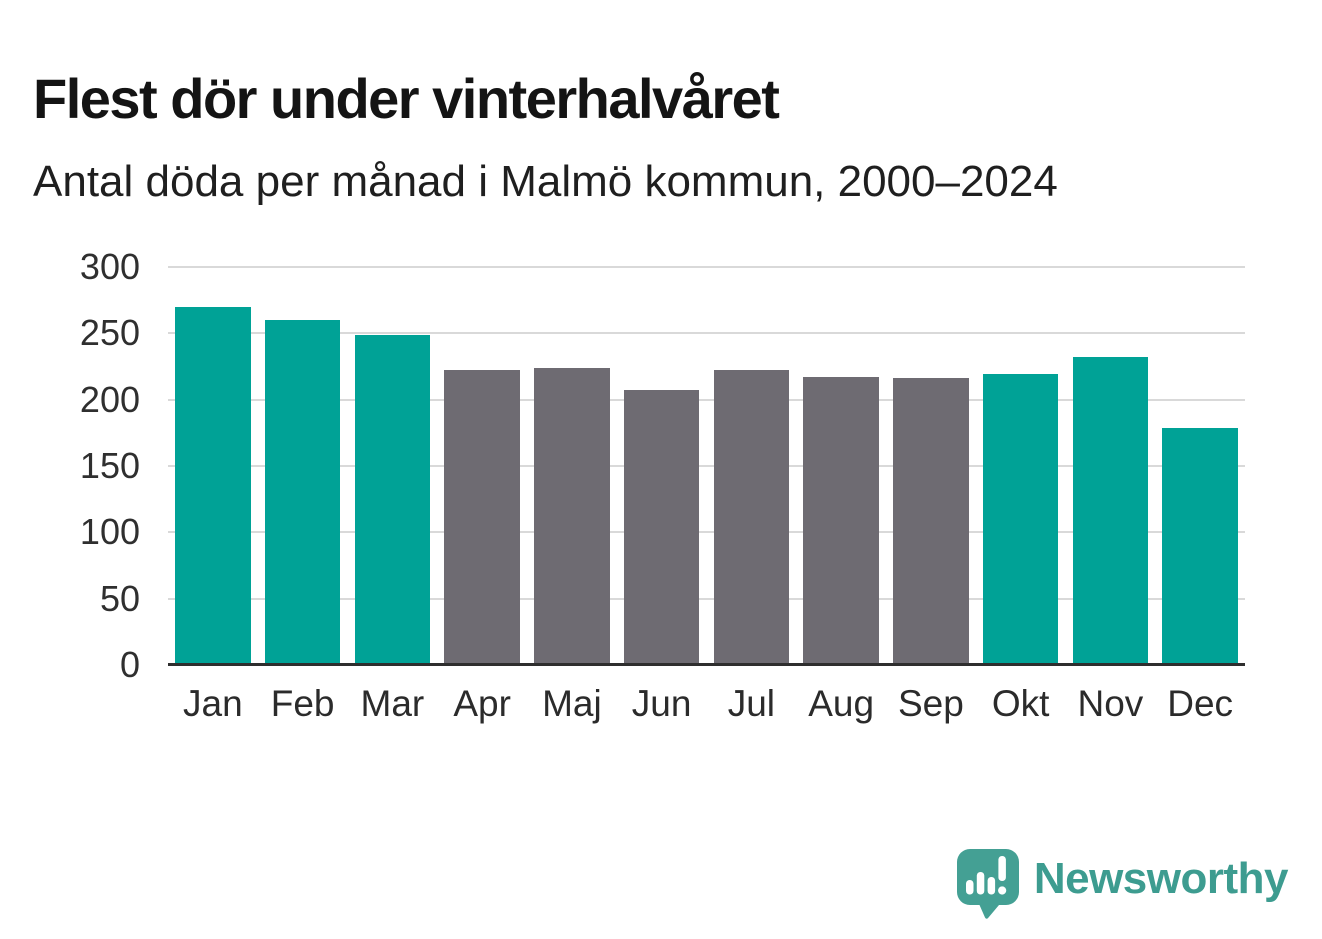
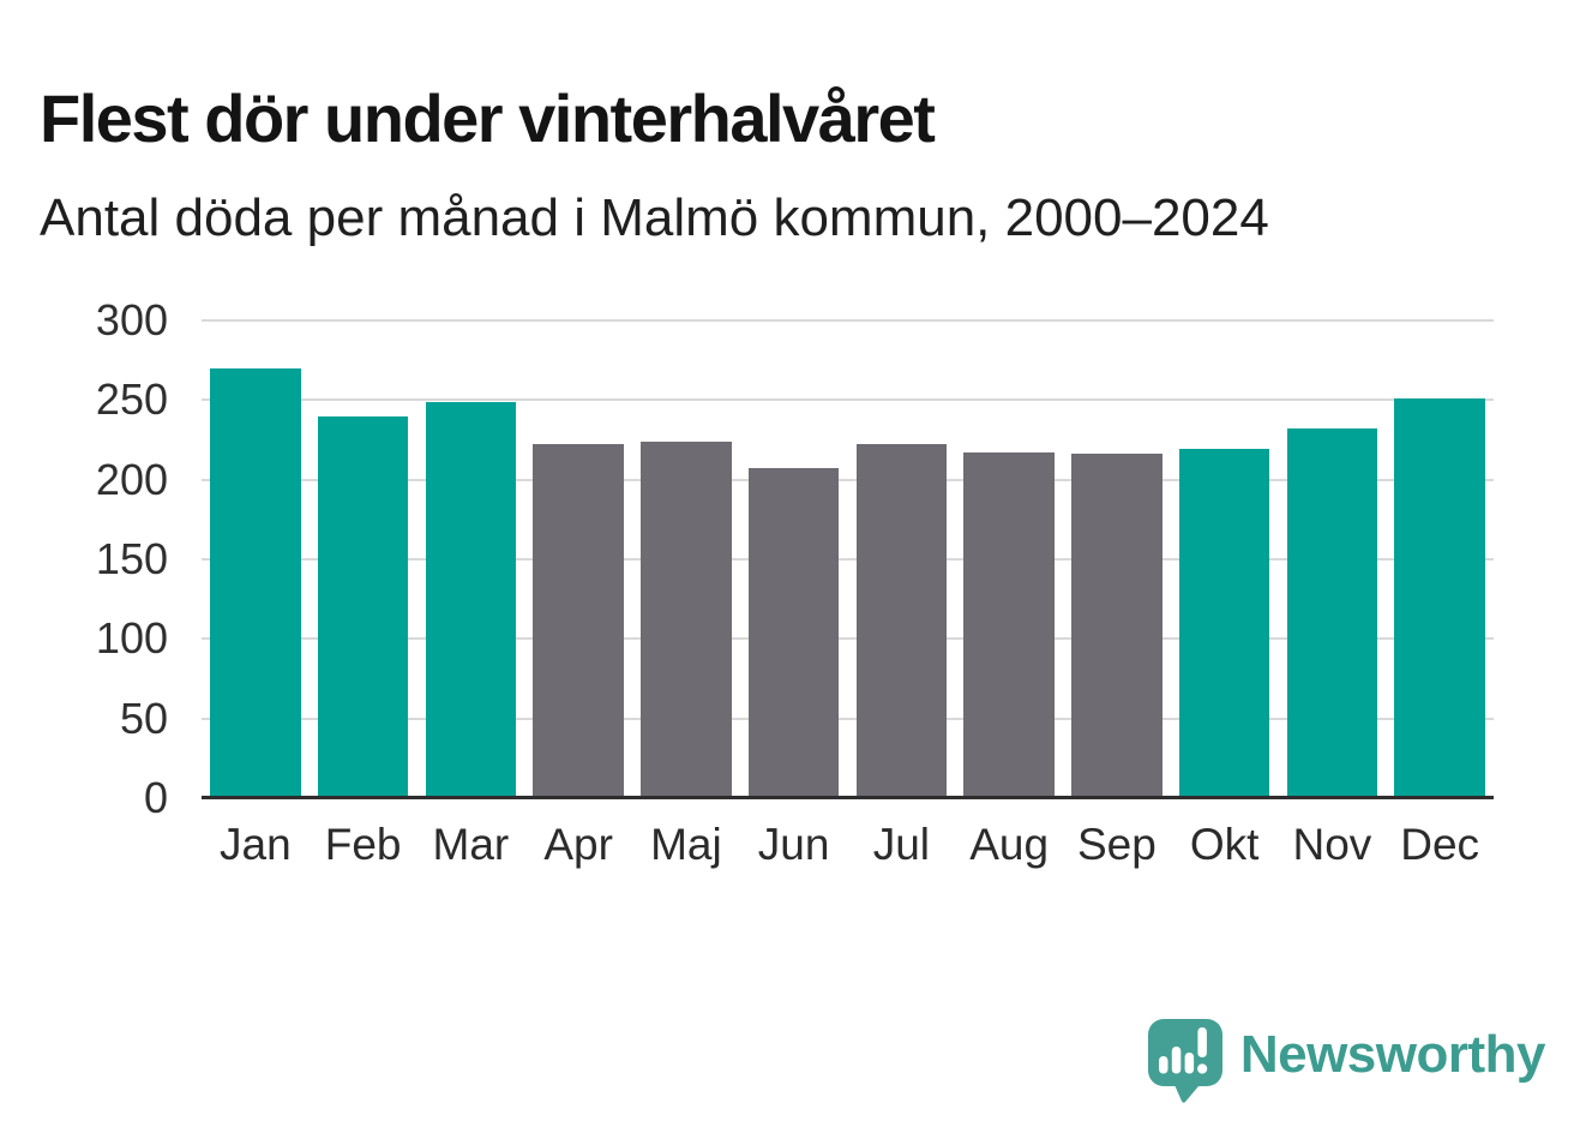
Feb: 260 -> 240
Dec: 179 -> 251
